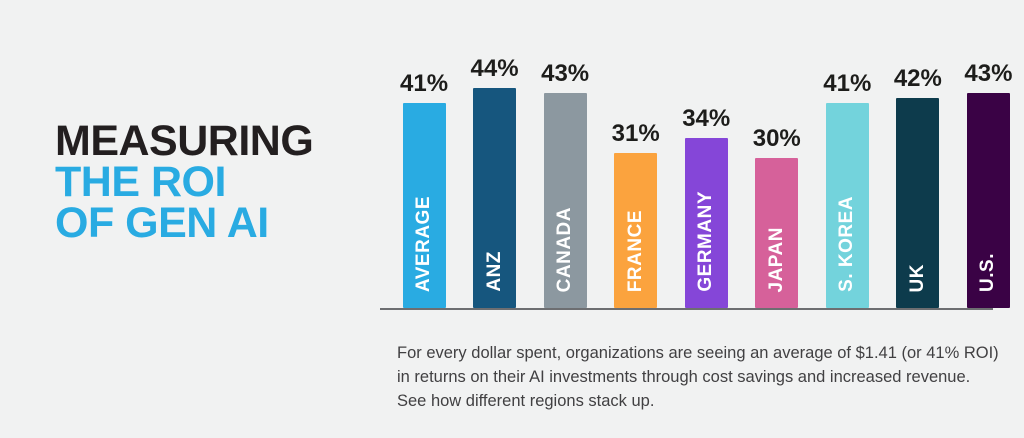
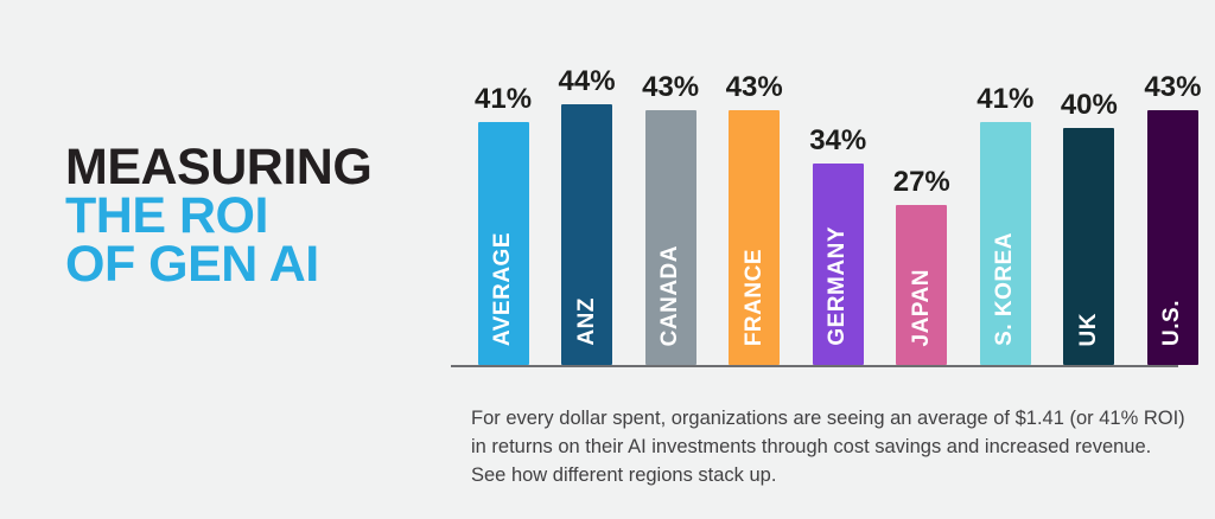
FRANCE: 31% -> 43%
JAPAN: 30% -> 27%
UK: 42% -> 40%
